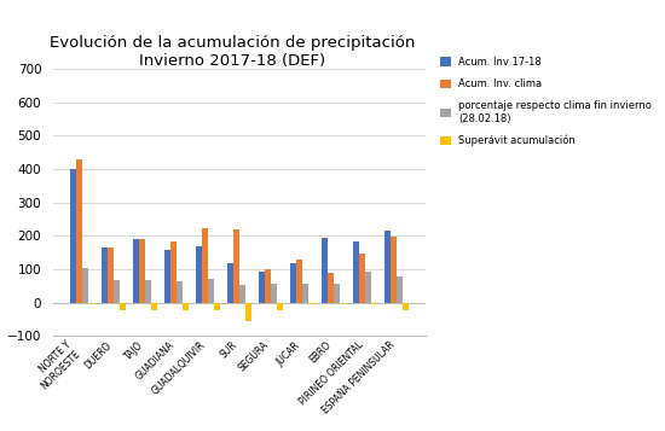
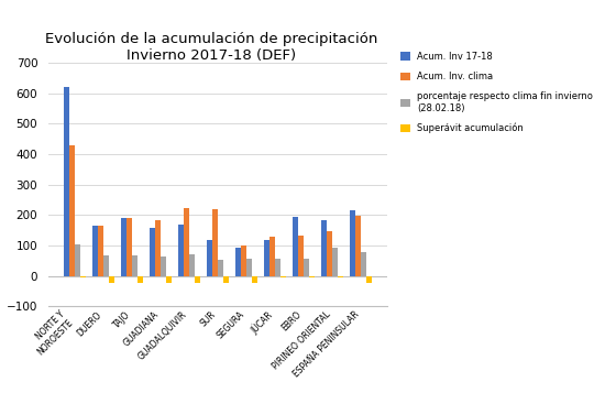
Acum. Inv 17-18/NORTE Y NOROESTE: 400 -> 620
Superávit acumulación/SUR: -55 -> -22
Acum. Inv. clima/EBRO: 90 -> 133
